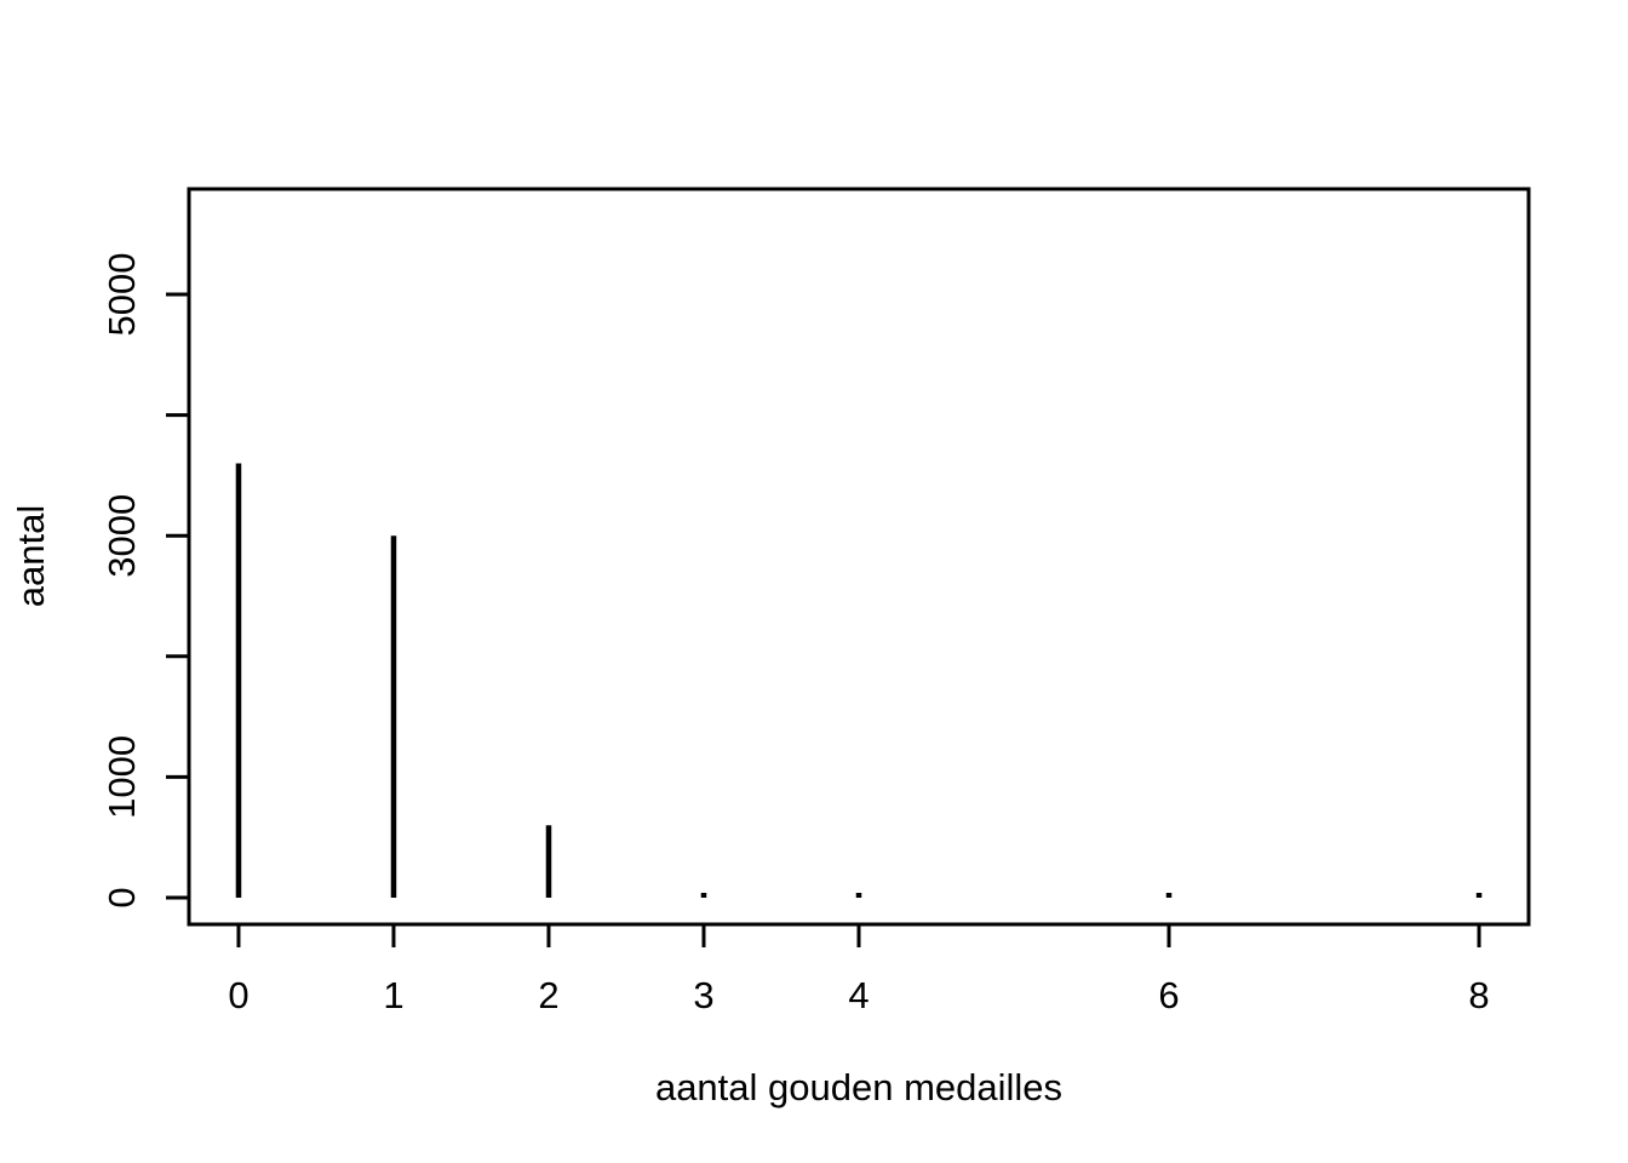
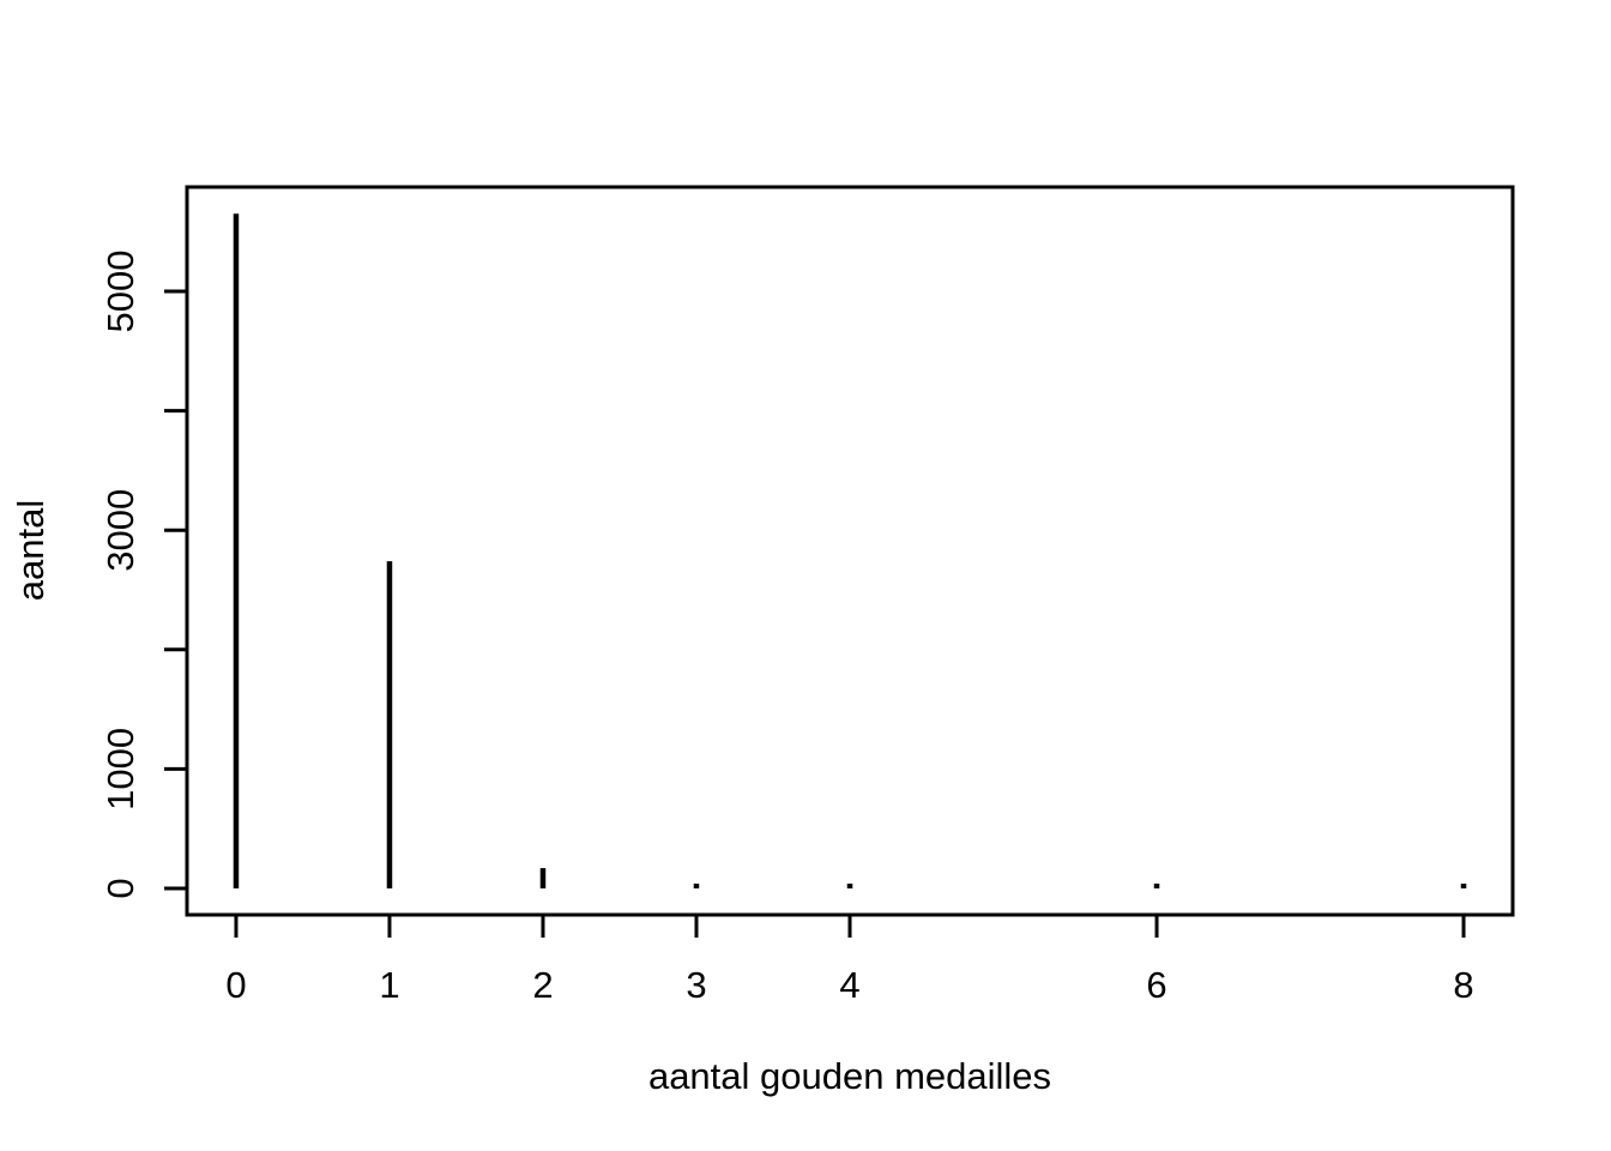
0: 3600 -> 5600
1: 3000 -> 2700
2: 600 -> 200
